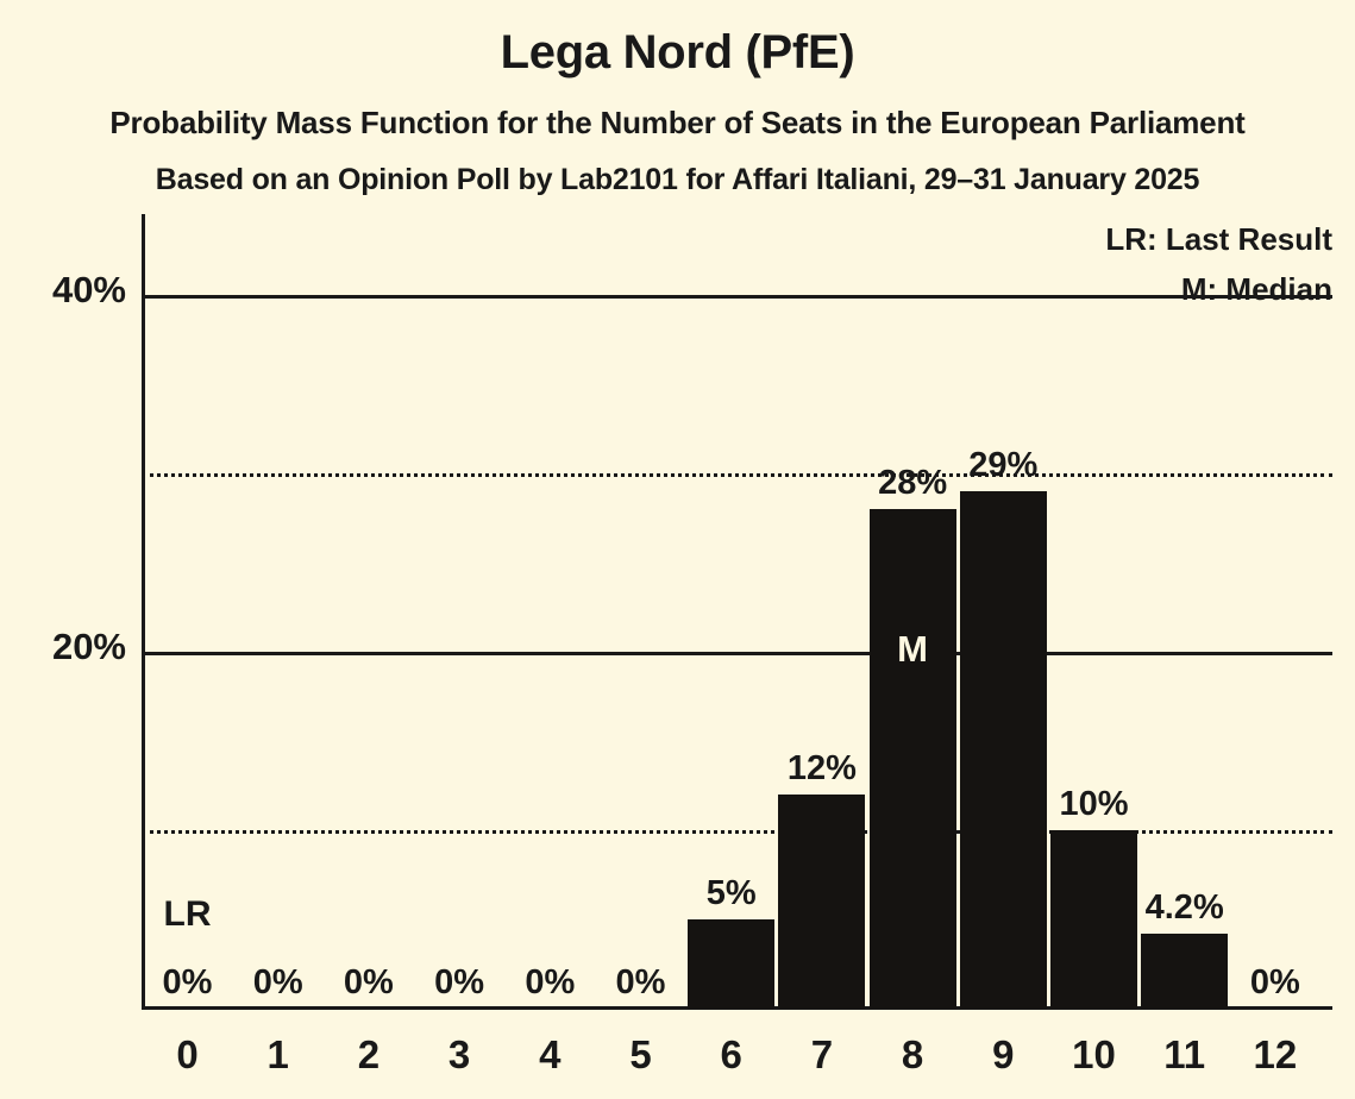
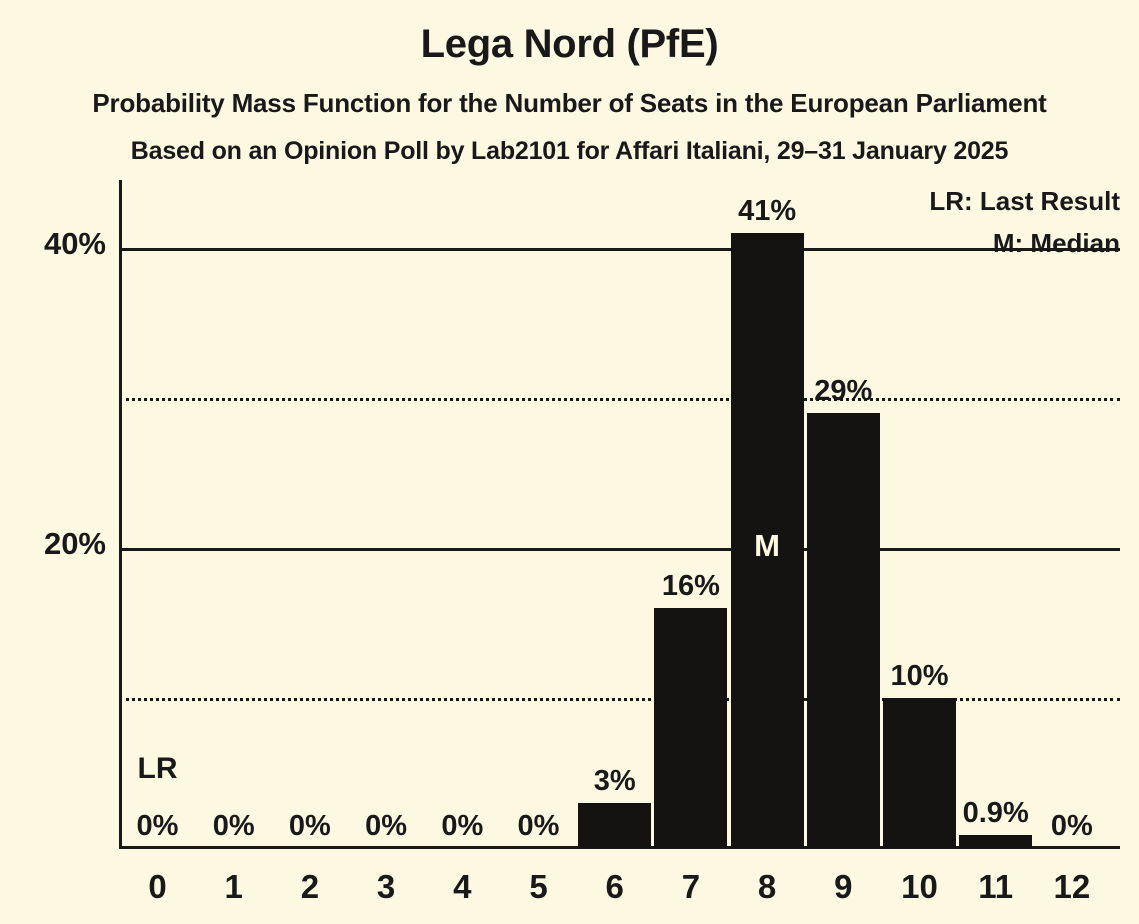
6: 5% -> 3%
7: 12% -> 16%
8: 28% -> 41%
11: 4.2% -> 0.9%
